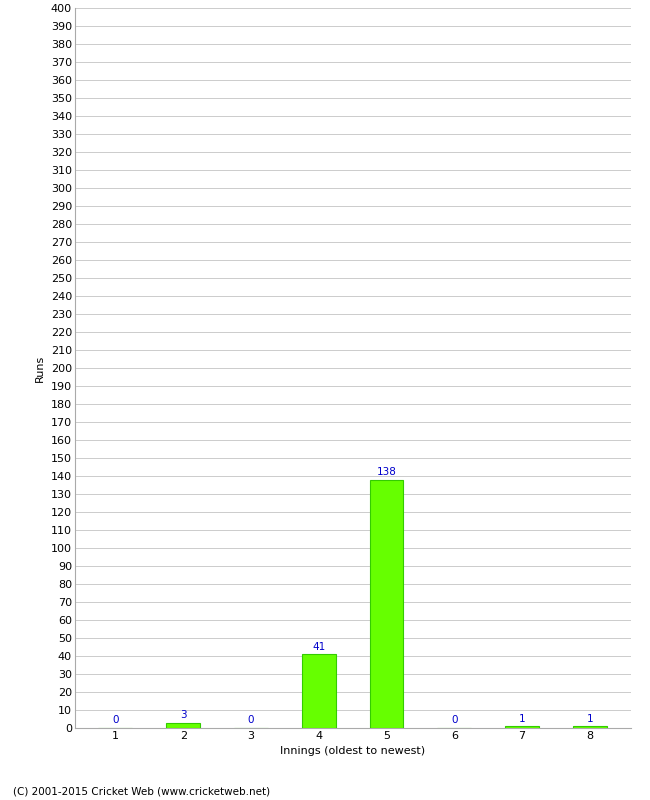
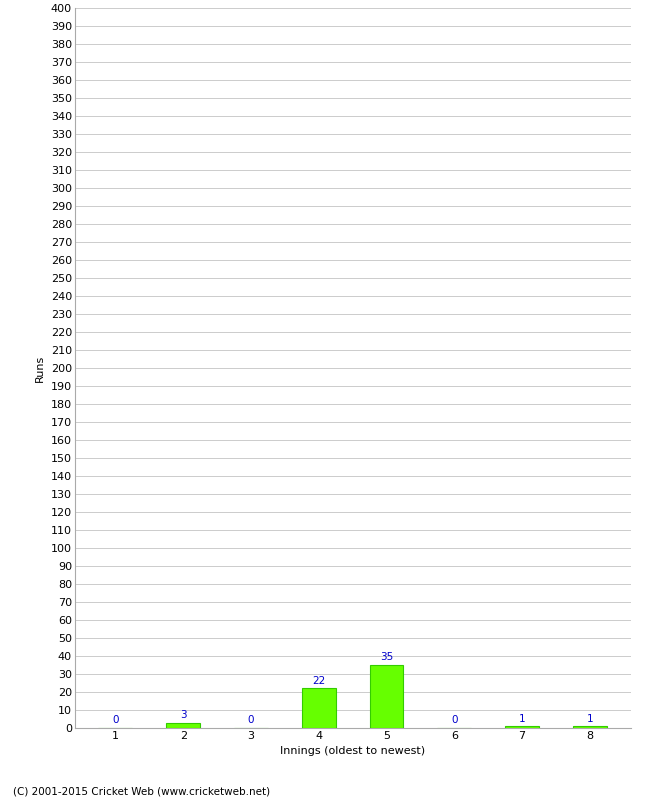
4: 41 -> 22
5: 138 -> 35
